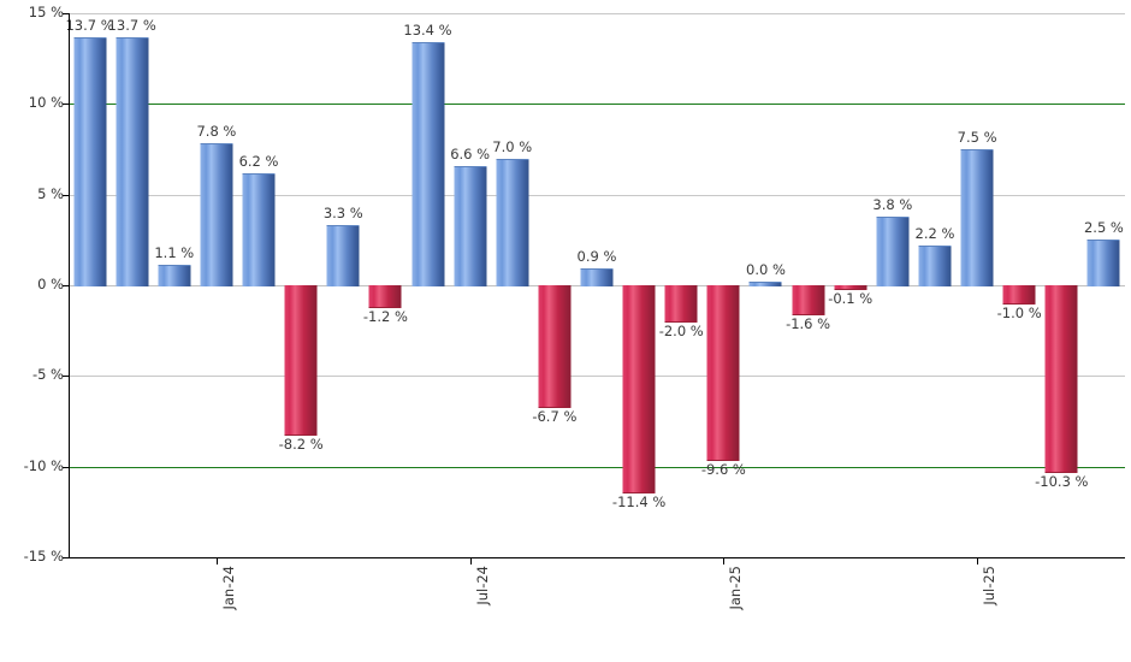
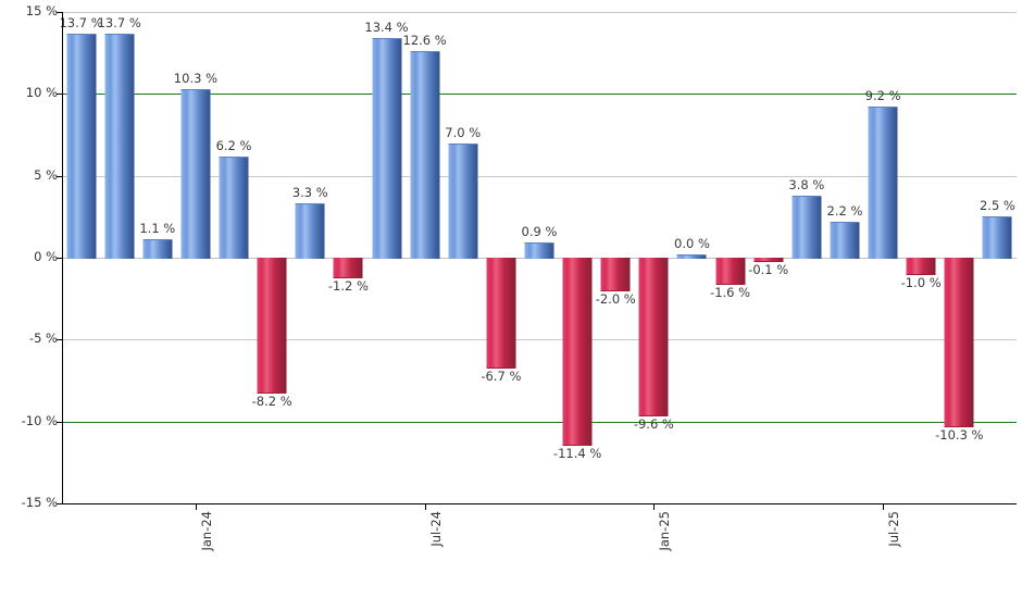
Jan-24: 7.8 -> 10.3
Jul-24: 6.6 -> 12.6
Jul-25: 7.5 -> 9.2
